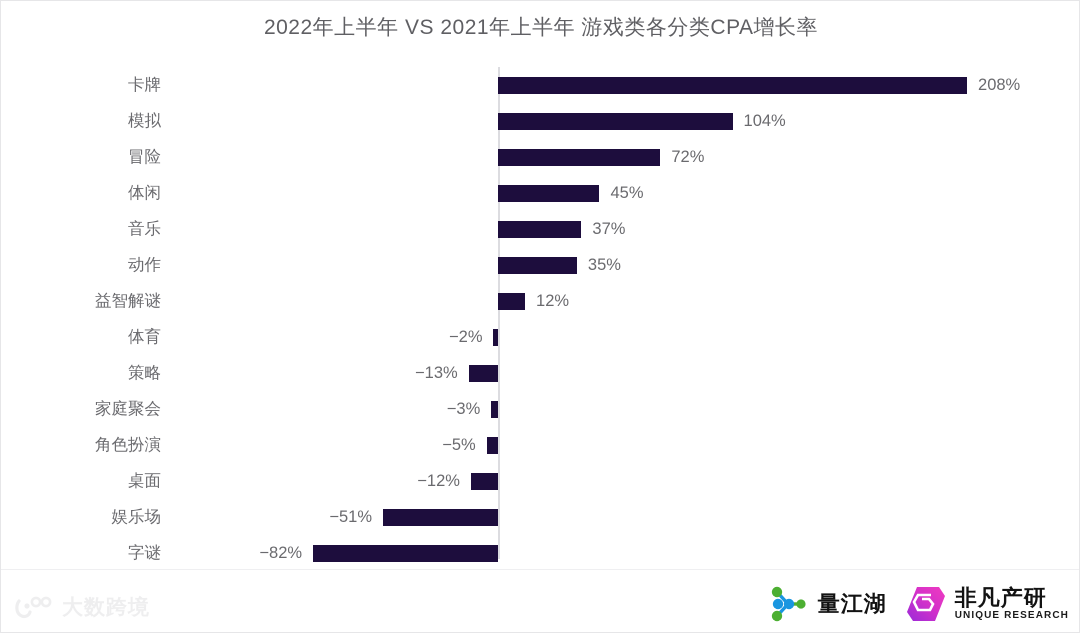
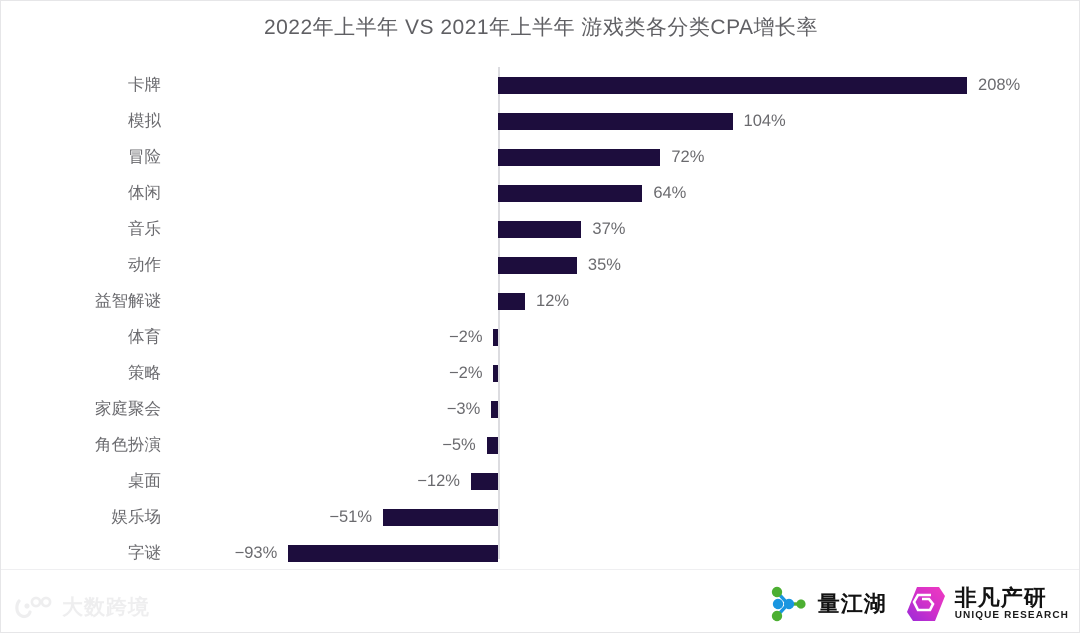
体闲: 45% -> 64%
策略: −13% -> −2%
字谜: −82% -> −93%
